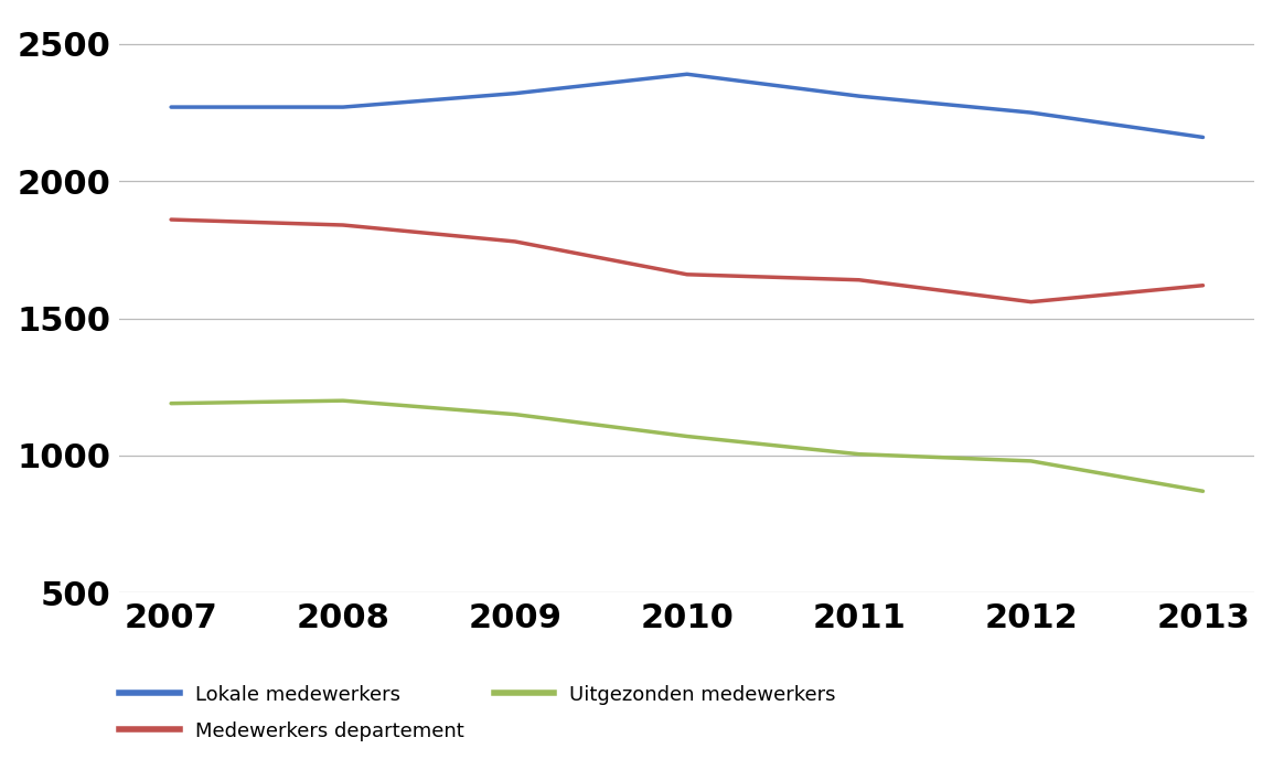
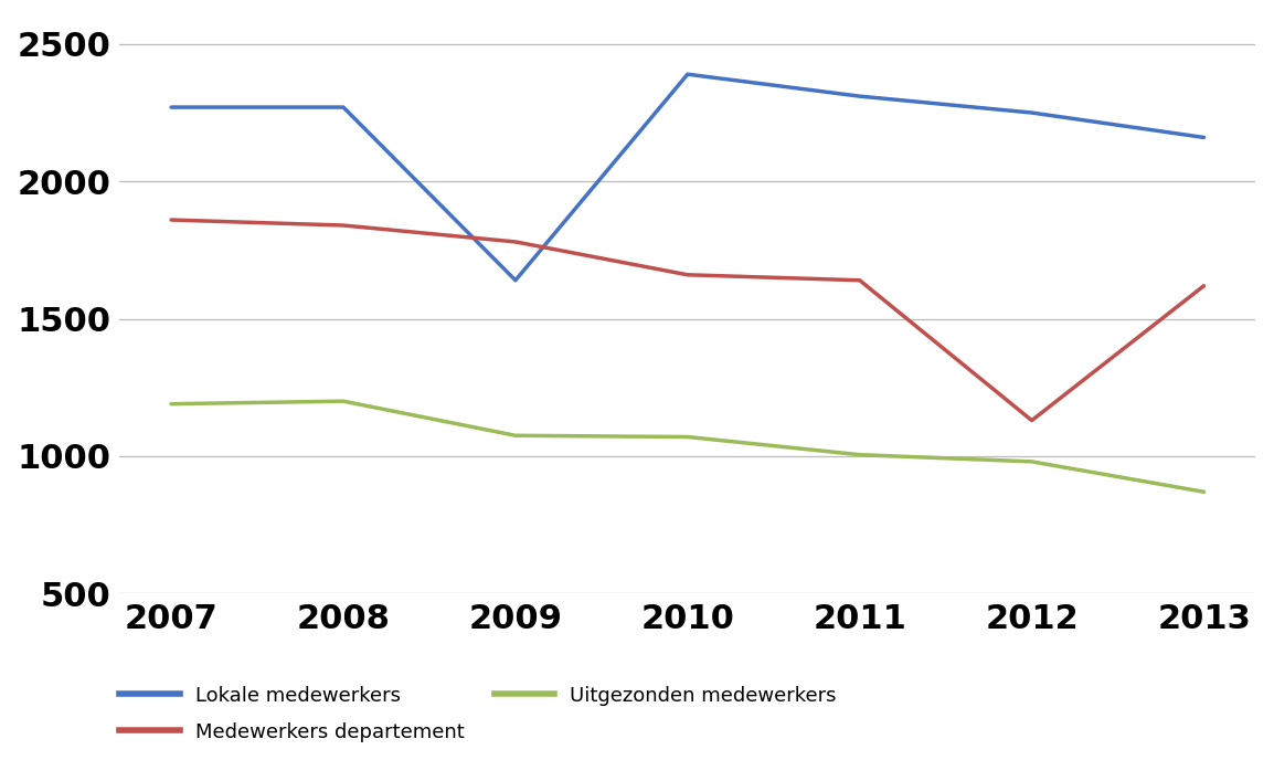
Lokale medewerkers/2009: 2320 -> 1640
Uitgezonden medewerkers/2009: 1150 -> 1075
Medewerkers departement/2012: 1560 -> 1130
